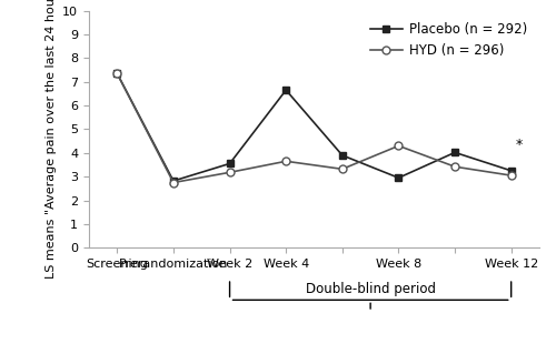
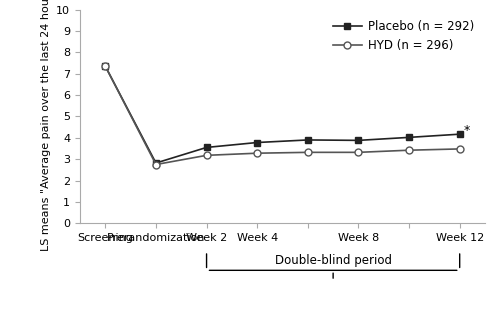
Placebo (n = 292)/Week 4: 6.65 -> 3.78
HYD (n = 296)/Week 4: 3.65 -> 3.28
Placebo (n = 292)/Week 8: 2.95 -> 3.88
HYD (n = 296)/Week 8: 4.30 -> 3.32
Placebo (n = 292)/Week 12: 3.25 -> 4.17
HYD (n = 296)/Week 12: 3.05 -> 3.48
